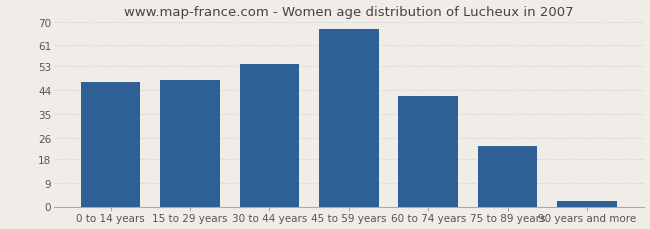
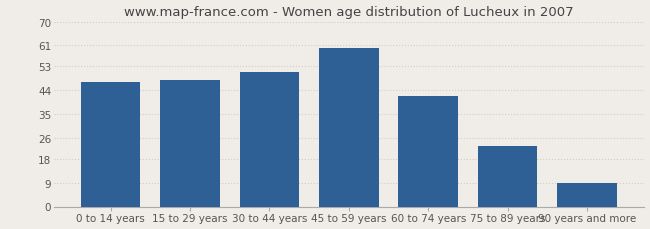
30 to 44 years: 54 -> 51
45 to 59 years: 67 -> 60
90 years and more: 2 -> 9
